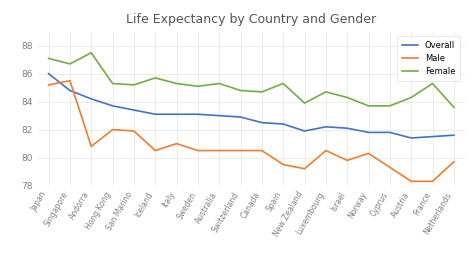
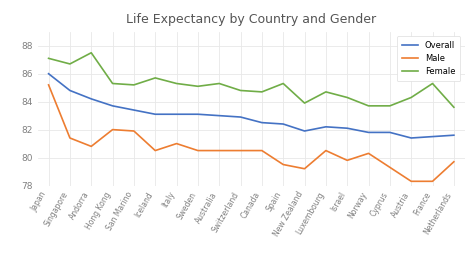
Male/Singapore: 85.5 -> 81.4
